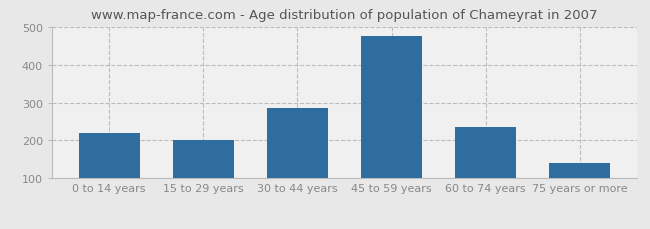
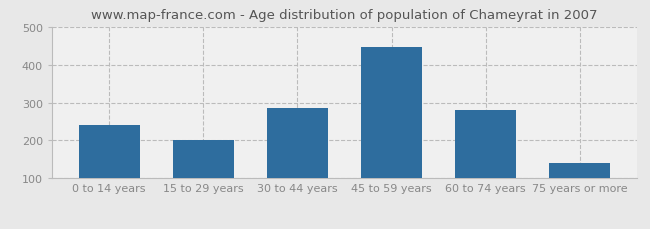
0 to 14 years: 220 -> 242
45 to 59 years: 475 -> 447
60 to 74 years: 235 -> 281
